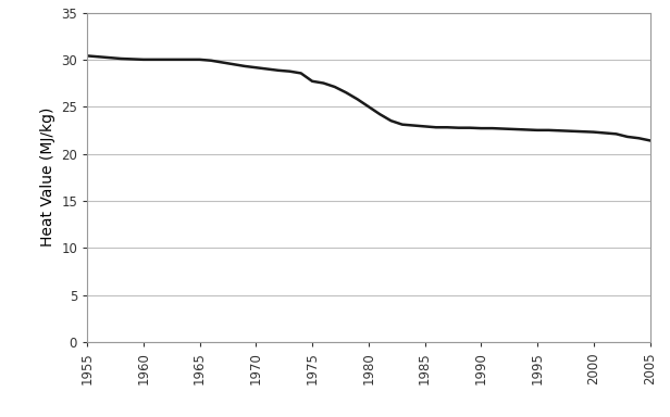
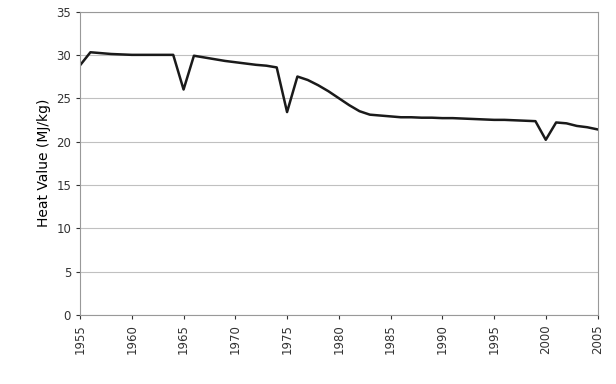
1955: 30.4 -> 28.8
1965: 30.0 -> 26.0
1975: 27.7 -> 23.4
2000: 22.3 -> 20.2
